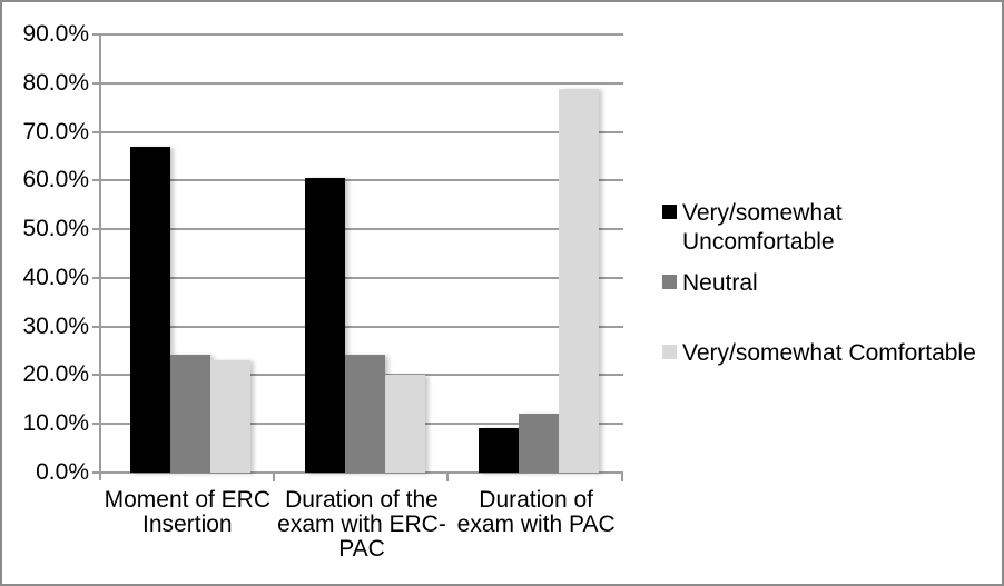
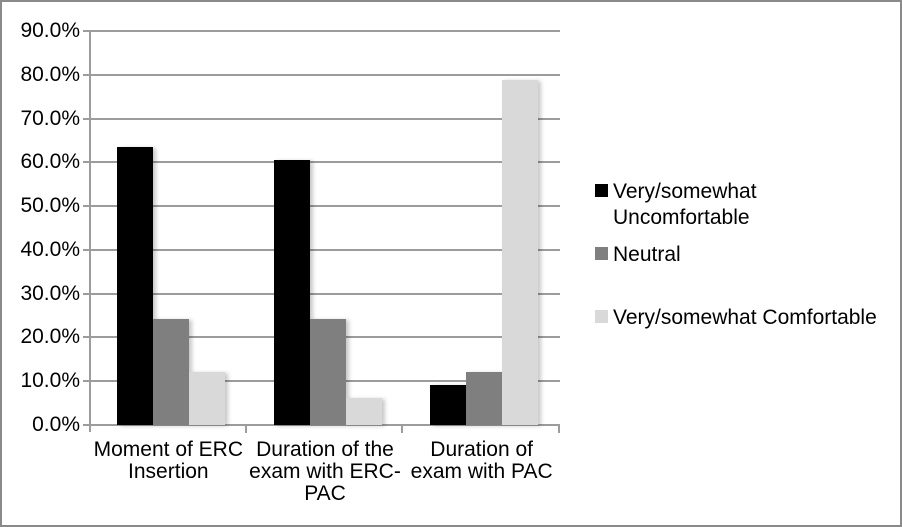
Very/somewhat Uncomfortable/Moment of ERC Insertion: 67% -> 64%
Very/somewhat Comfortable/Moment of ERC Insertion: 23% -> 12%
Very/somewhat Comfortable/Duration of the exam with ERC- PAC: 20% -> 6%
